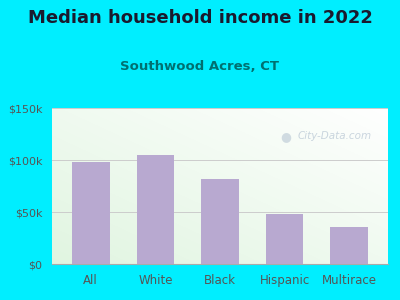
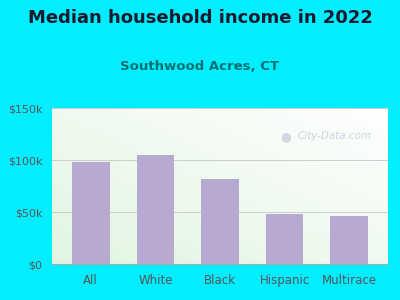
Multirace: $36k -> $46k
